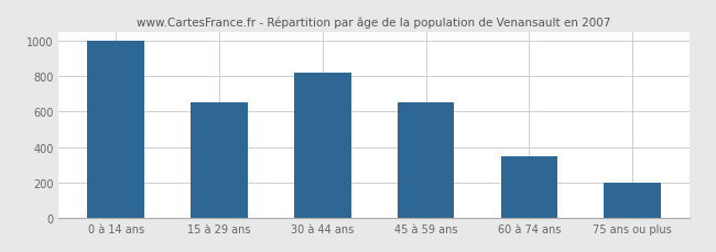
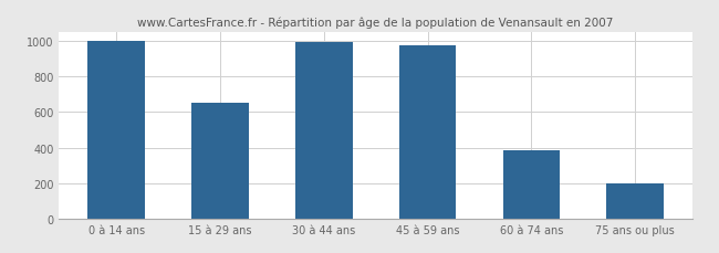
30 à 44 ans: 820 -> 990
45 à 59 ans: 650 -> 980
60 à 74 ans: 350 -> 380
